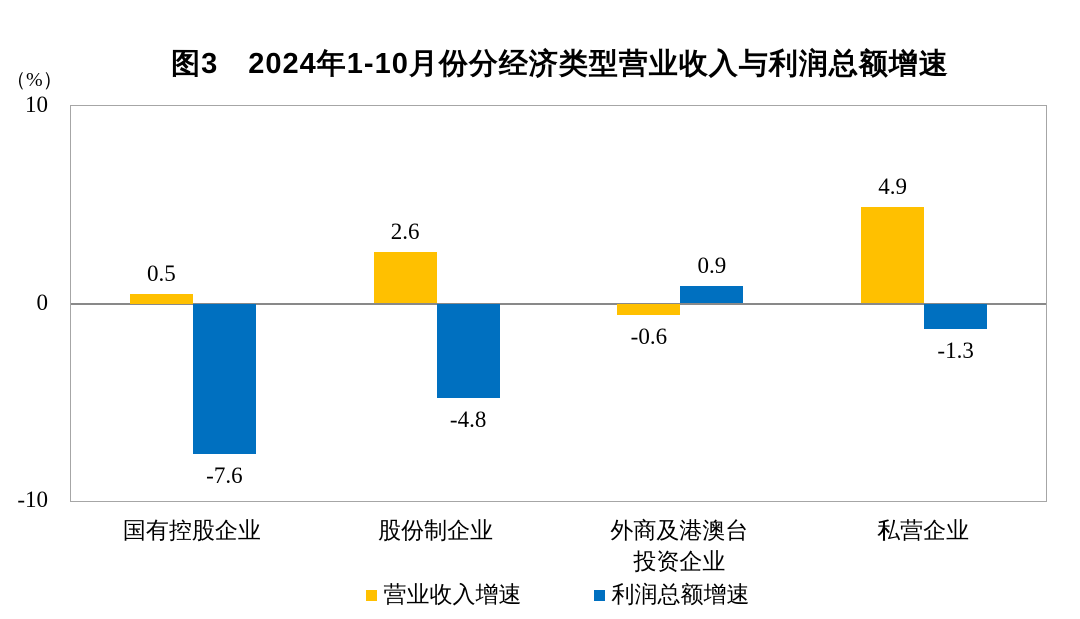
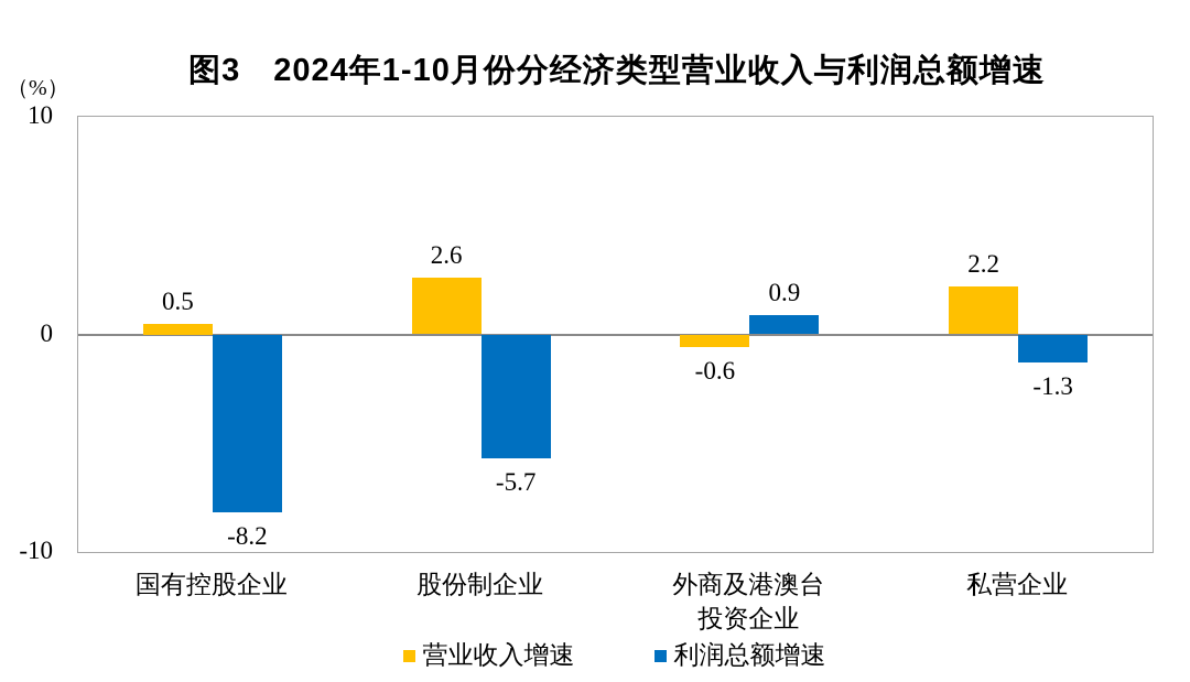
利润总额增速/国有控股企业: -7.6 -> -8.2
利润总额增速/股份制企业: -4.8 -> -5.7
营业收入增速/私营企业: 4.9 -> 2.2
